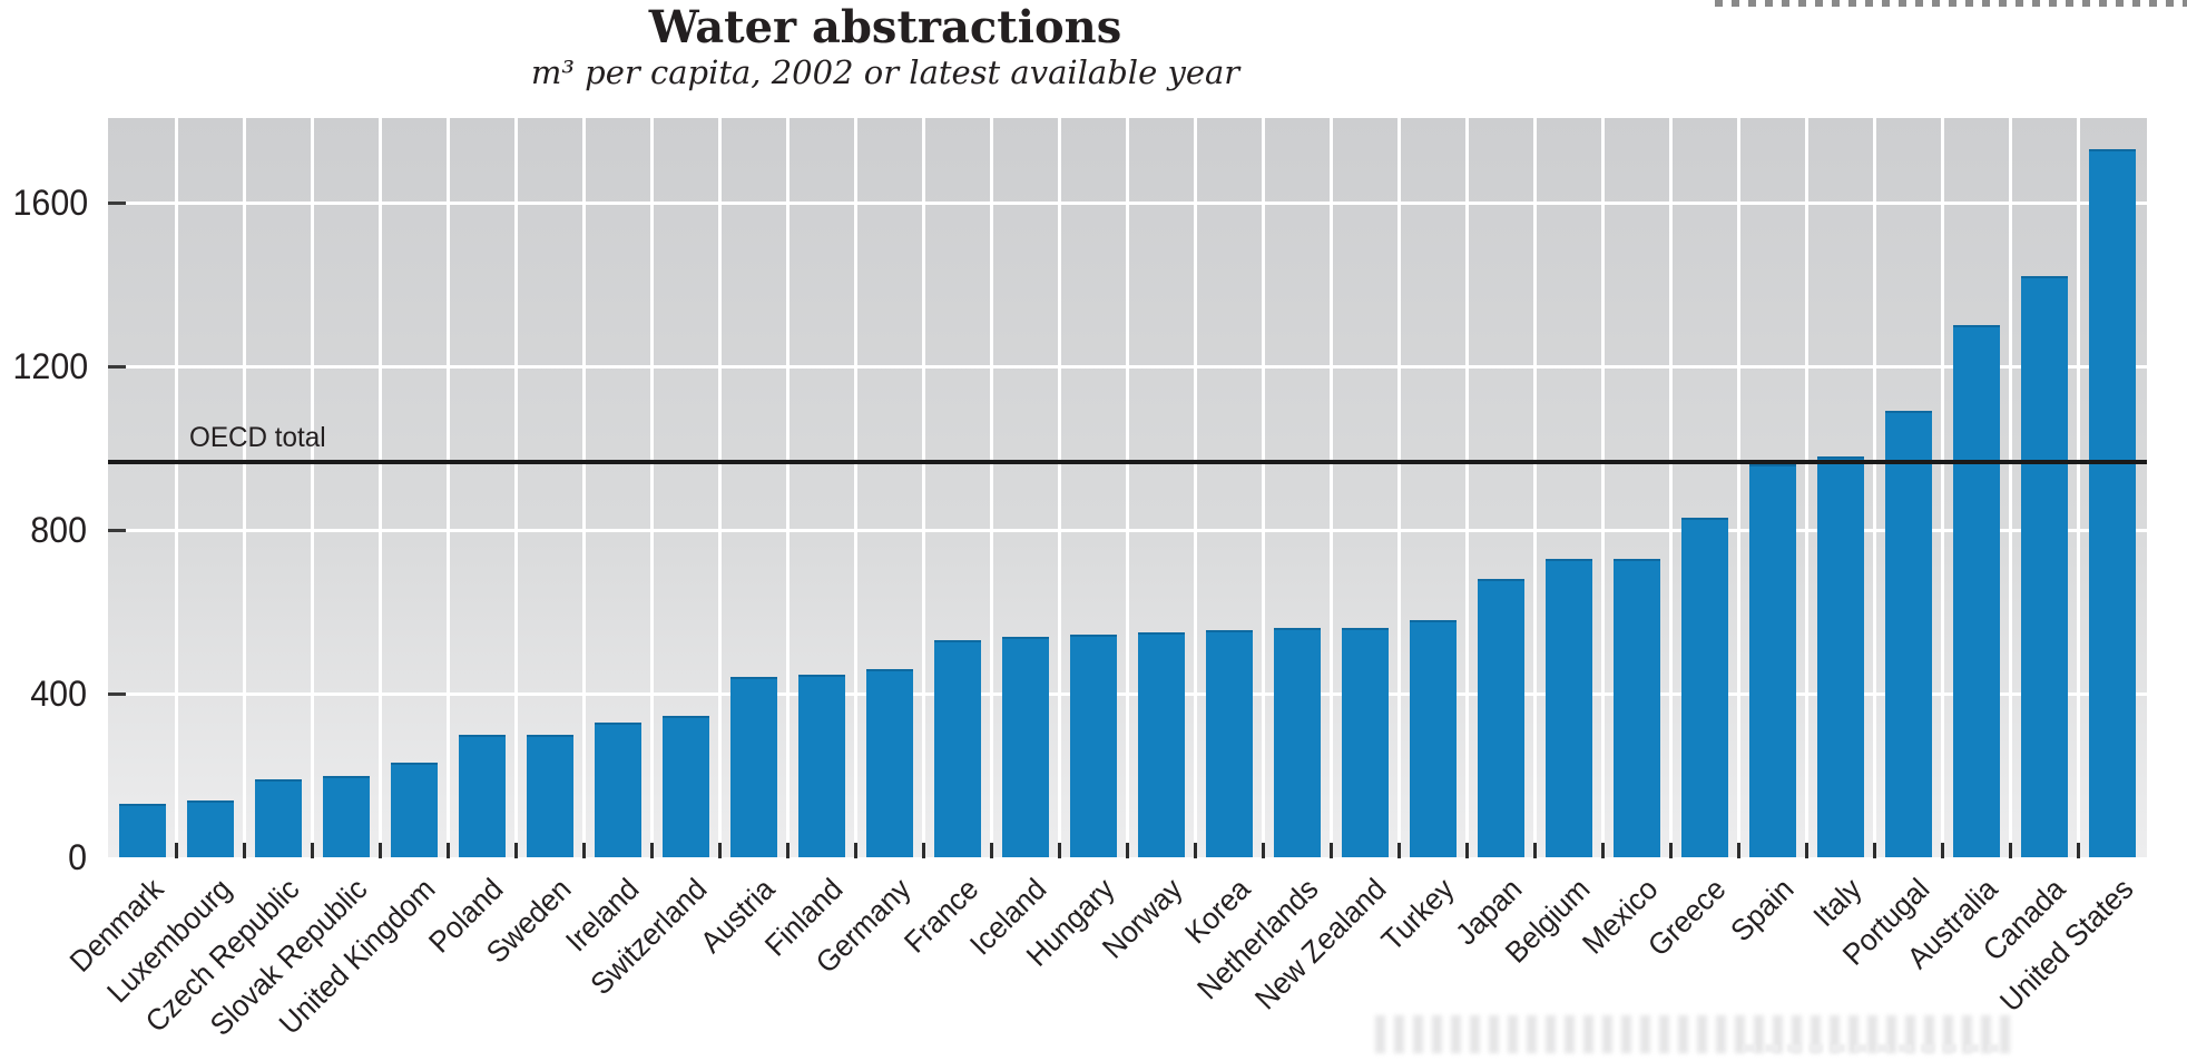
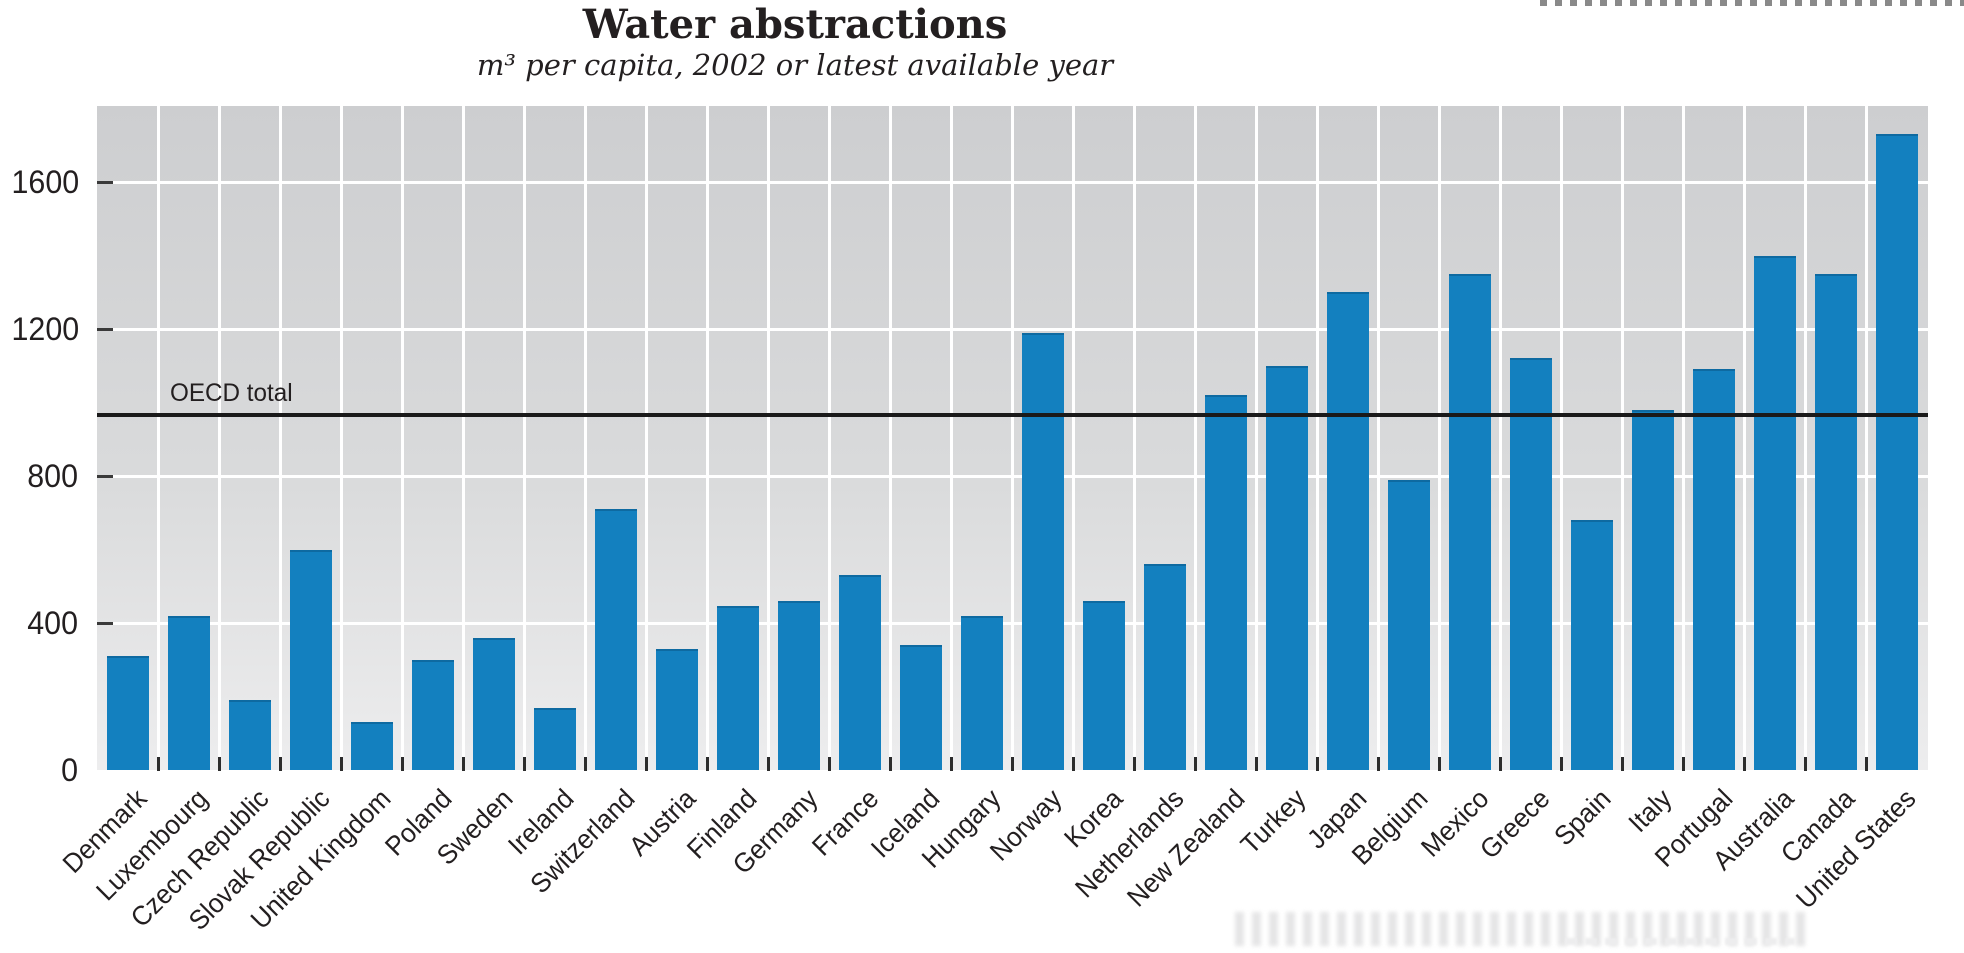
Denmark: 130 -> 310
Luxembourg: 140 -> 420
Slovak Republic: 200 -> 600
United Kingdom: 230 -> 130
Sweden: 300 -> 360
Ireland: 330 -> 170
Switzerland: 340 -> 710
Austria: 440 -> 330
Iceland: 540 -> 340
Hungary: 540 -> 420
Norway: 550 -> 1190
Korea: 560 -> 460
New Zealand: 560 -> 1020
Turkey: 580 -> 1100
Japan: 680 -> 1300
Belgium: 730 -> 790
Mexico: 730 -> 1350
Greece: 830 -> 1120
Spain: 960 -> 680
Australia: 1300 -> 1400
Canada: 1420 -> 1350
